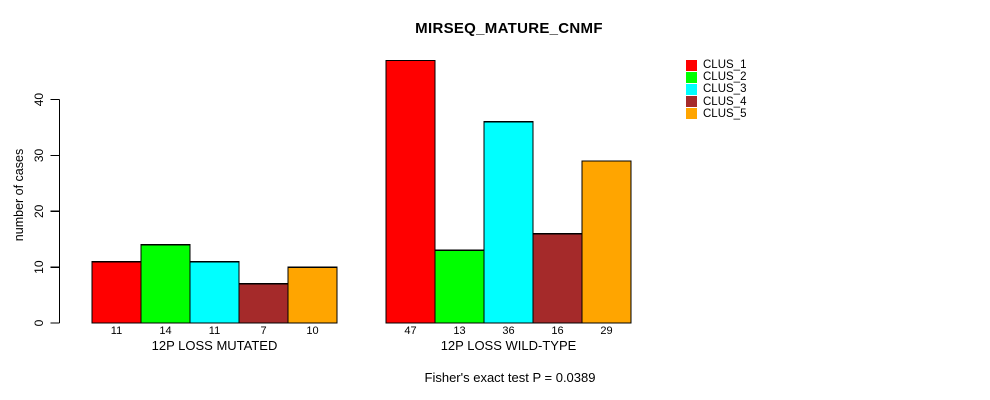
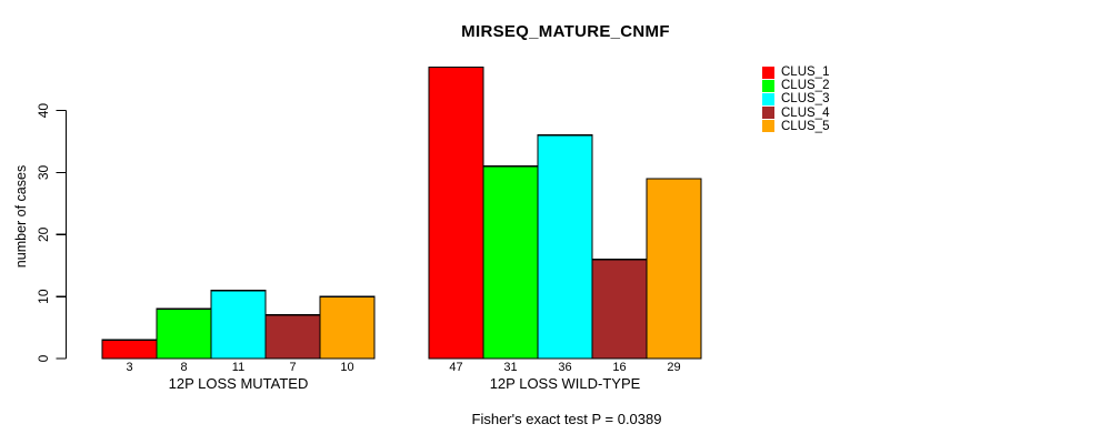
CLUS_1/12P LOSS MUTATED: 11 -> 3
CLUS_2/12P LOSS MUTATED: 14 -> 8
CLUS_2/12P LOSS WILD-TYPE: 13 -> 31
